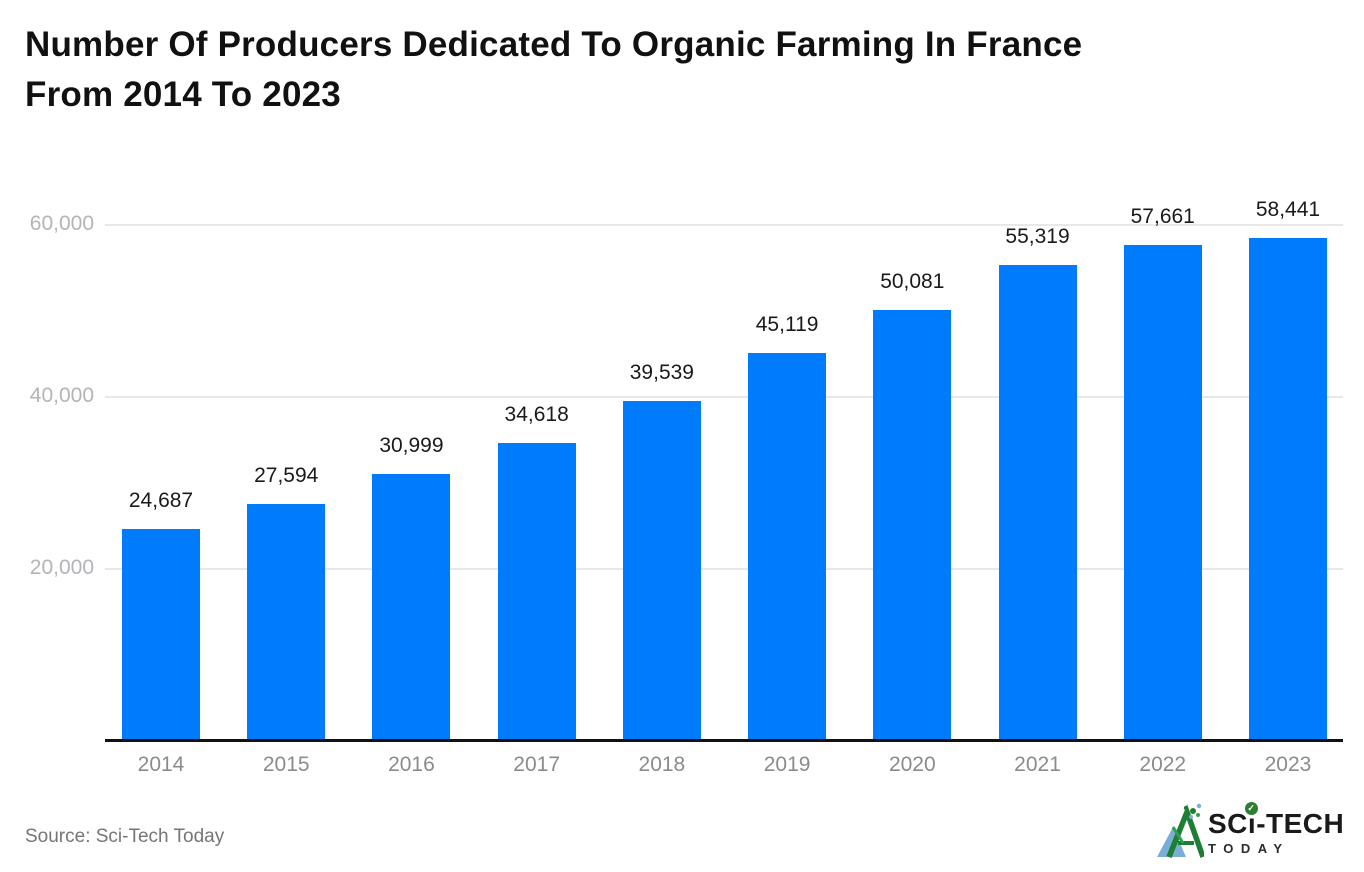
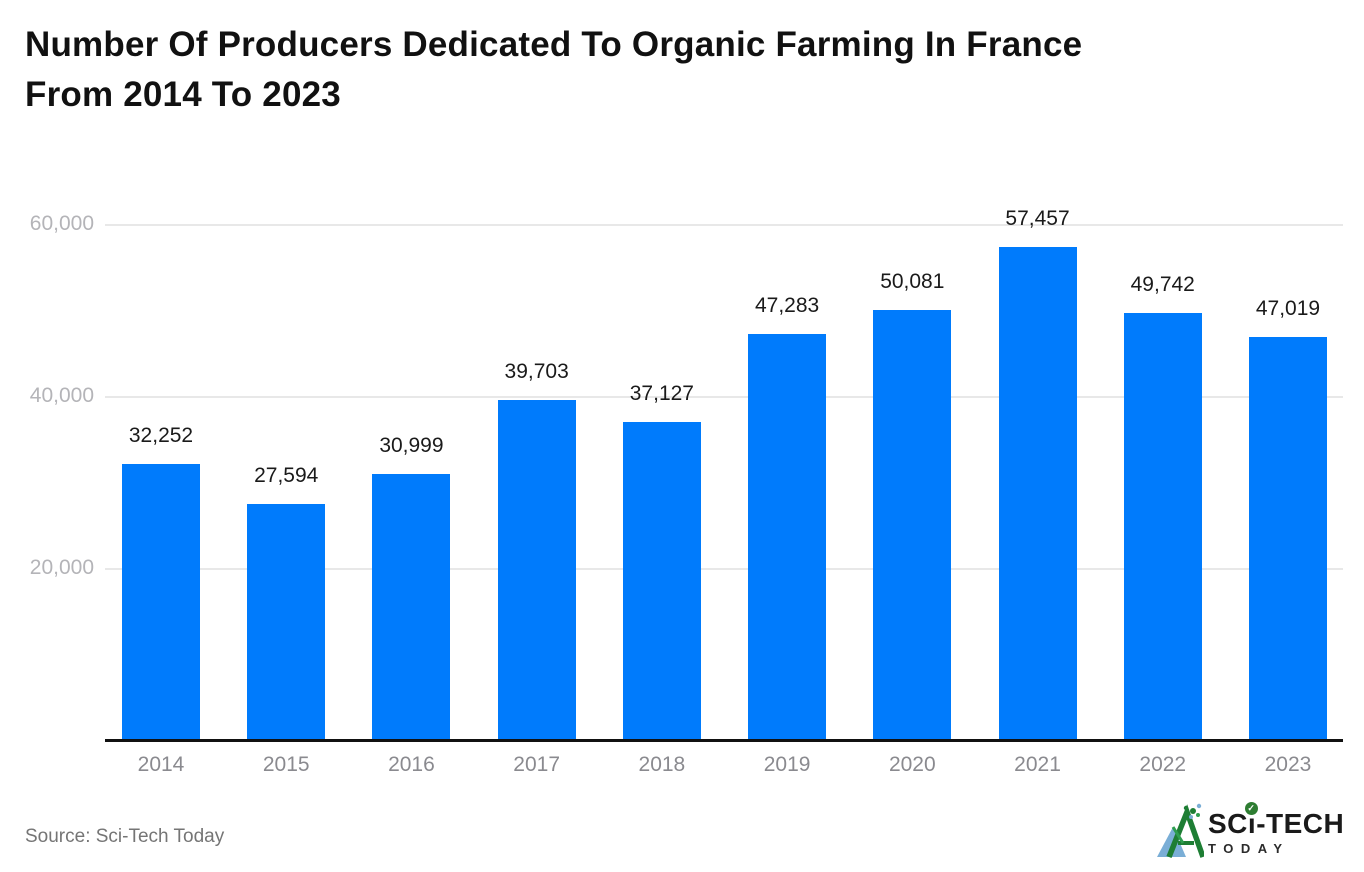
2014: 24,687 -> 32,252
2017: 34,618 -> 39,703
2018: 39,539 -> 37,127
2019: 45,119 -> 47,283
2021: 55,319 -> 57,457
2022: 57,661 -> 49,742
2023: 58,441 -> 47,019
